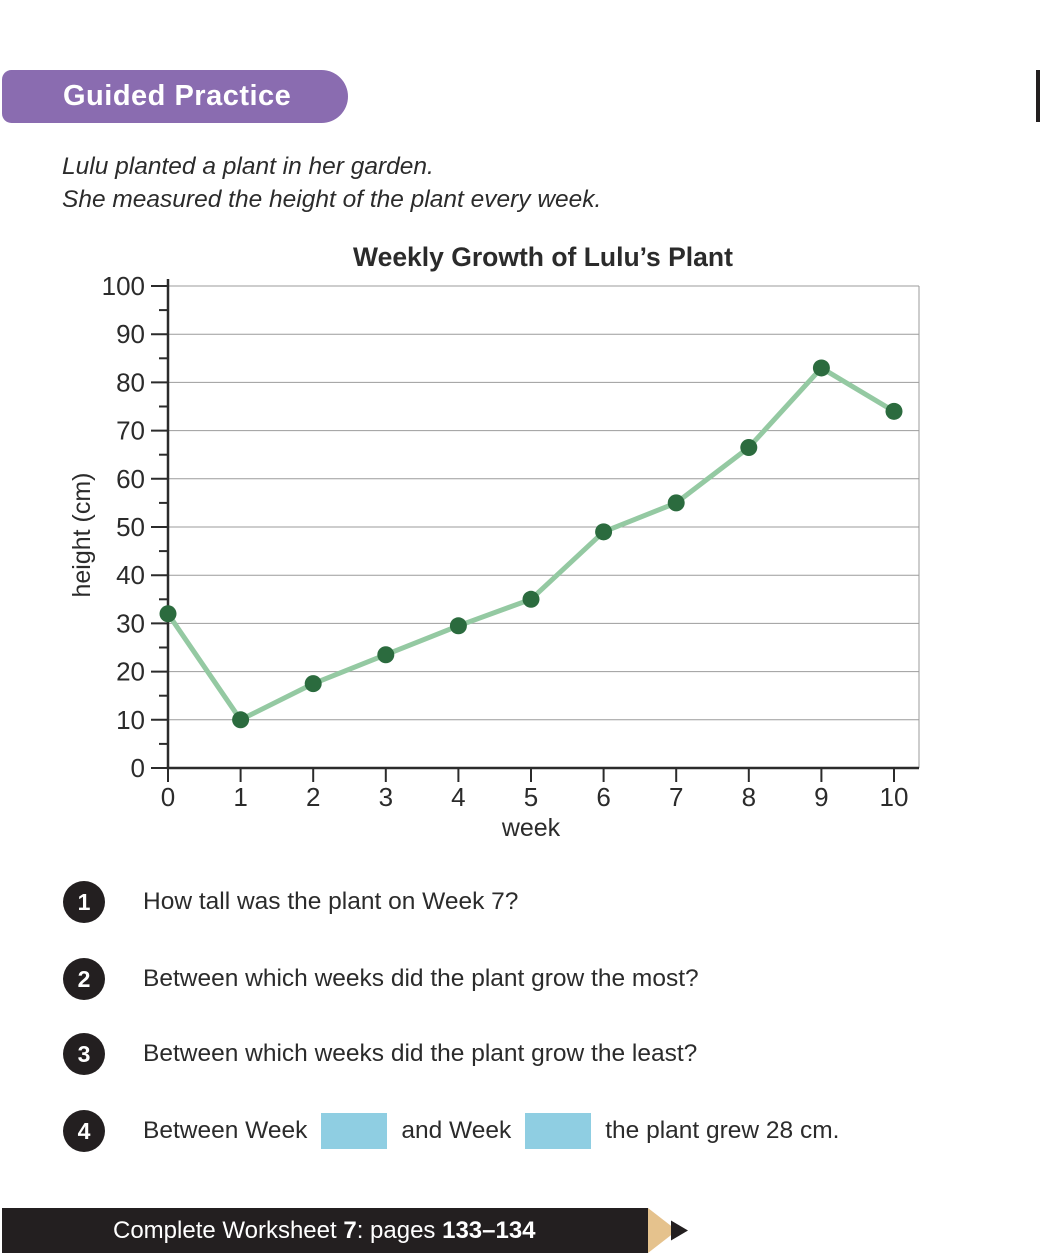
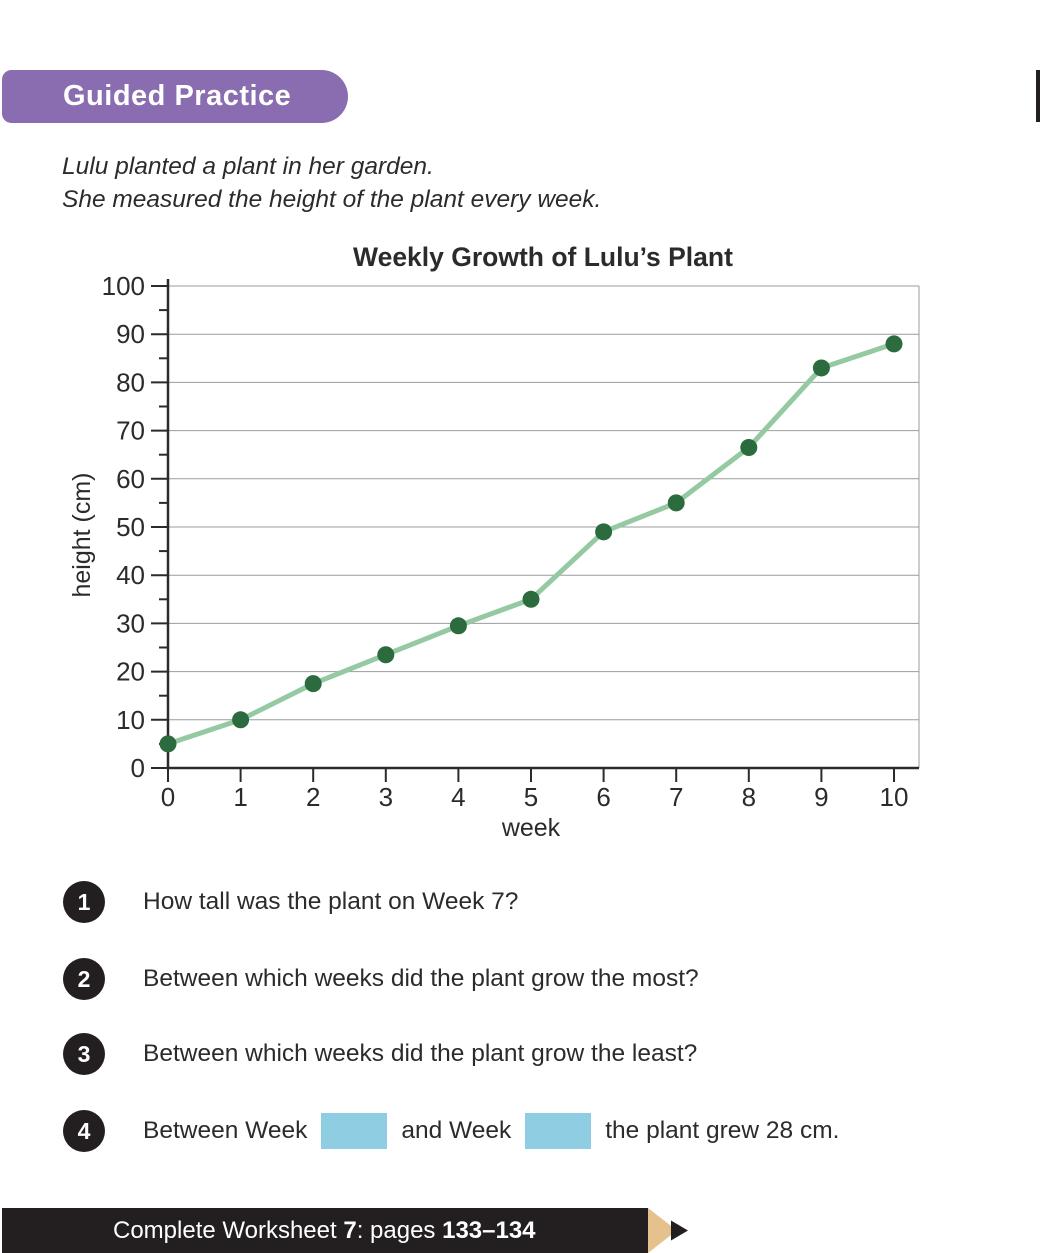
0: 32 -> 5
10: 74 -> 88
